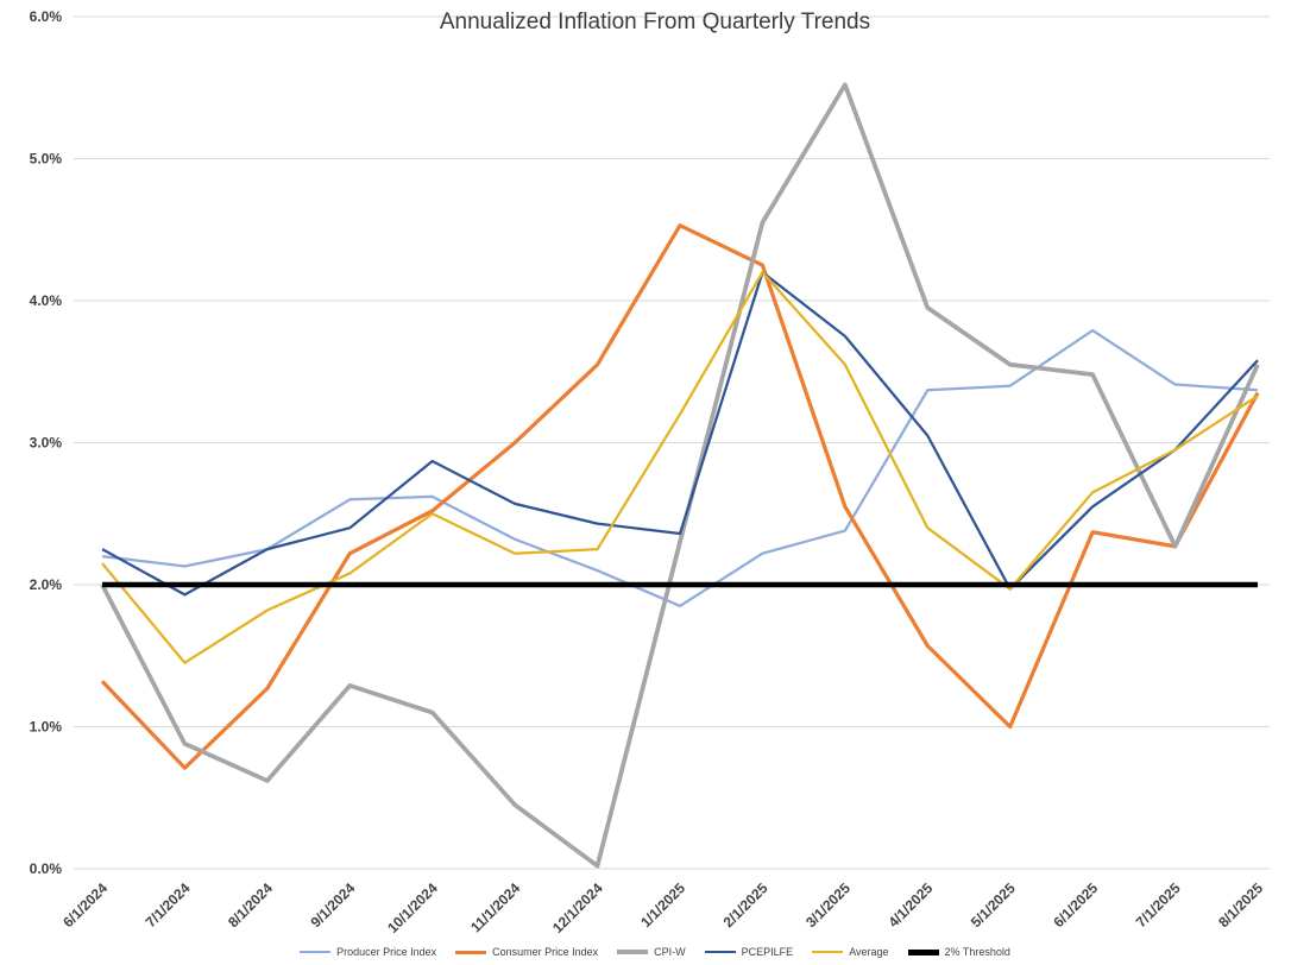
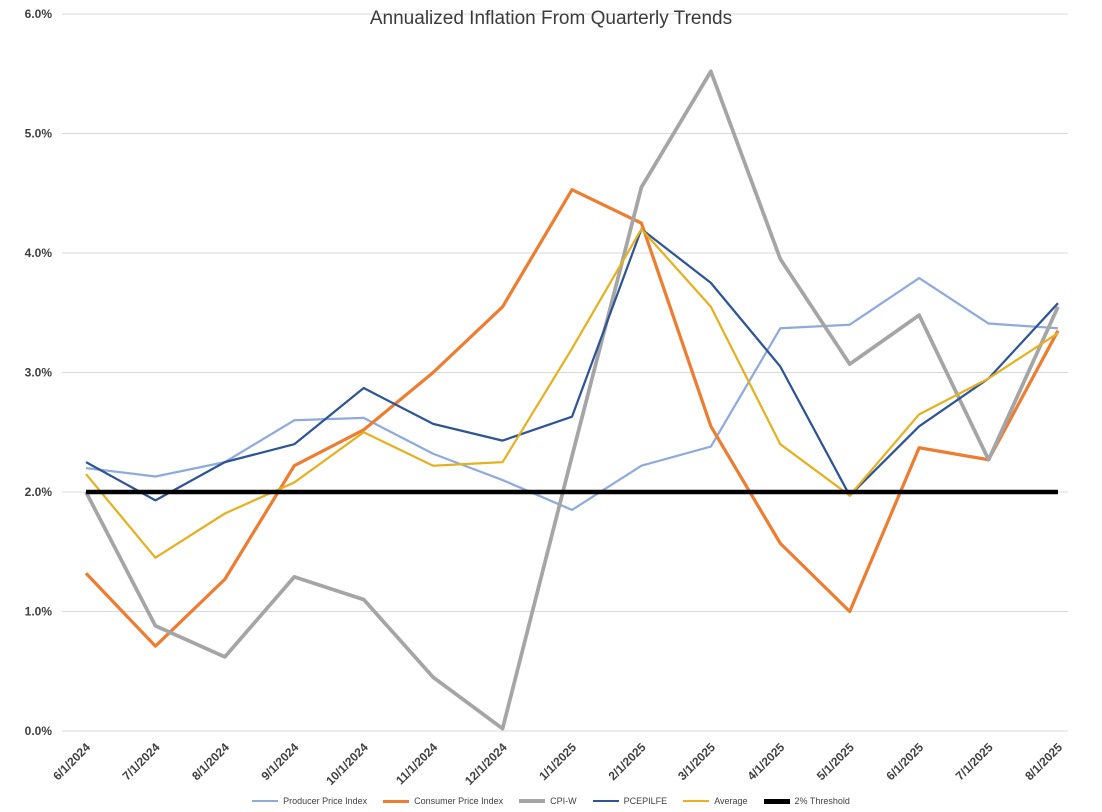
PCEPILFE/1/1/2025: 2.36% -> 2.63%
CPI-W/5/1/2025: 3.55% -> 3.07%
